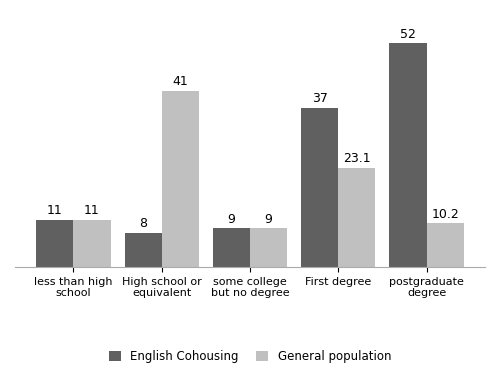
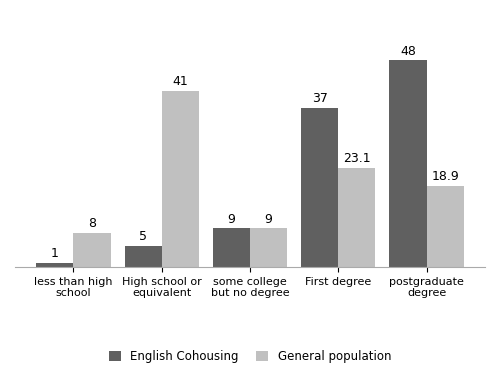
English Cohousing/less than high school: 11 -> 1
General population/less than high school: 11 -> 8
English Cohousing/High school or equivalent: 8 -> 5
English Cohousing/postgraduate degree: 52 -> 48
General population/postgraduate degree: 10.2 -> 18.9
